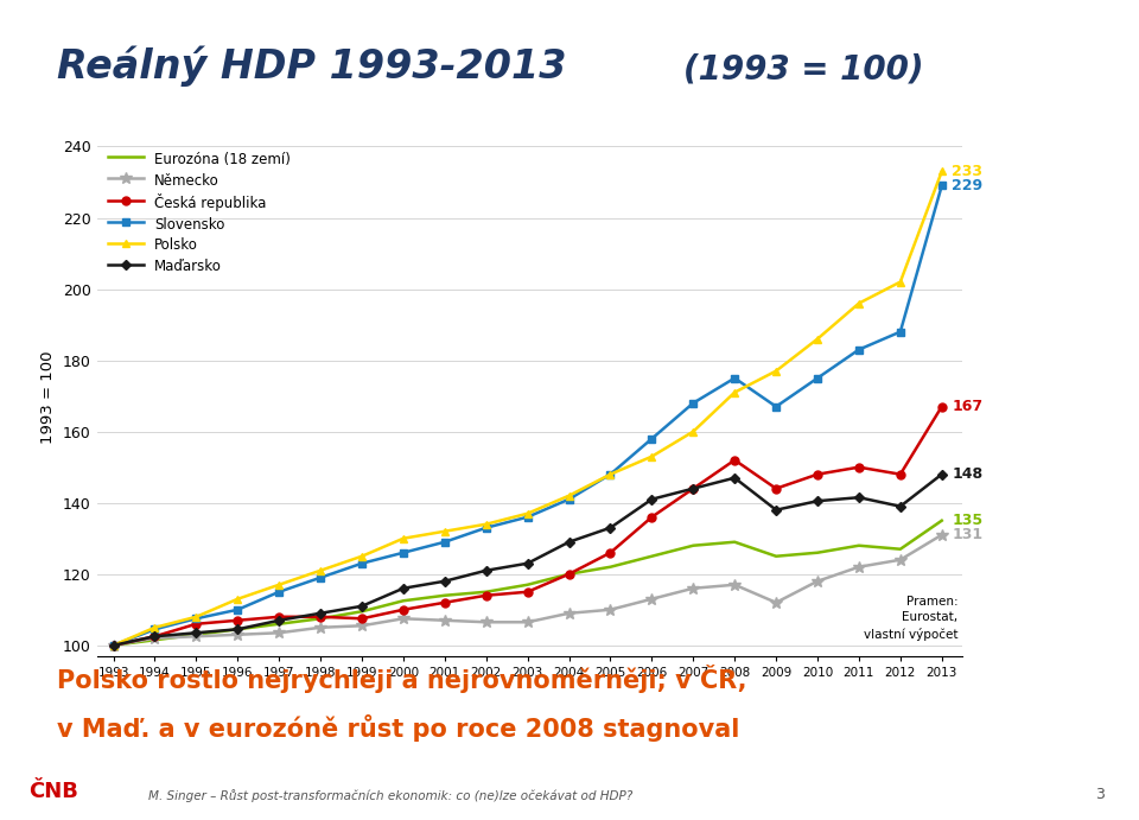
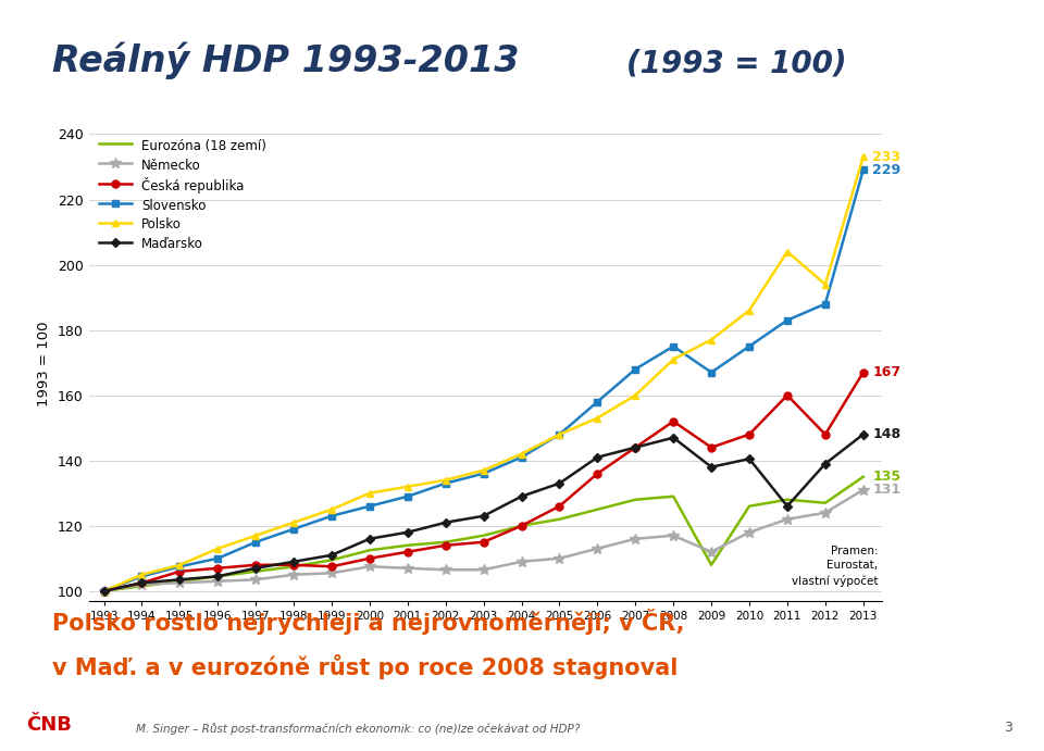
Eurozóna (18 zemí)/2009: 125.0 -> 108.0
Česká republika/2011: 150.0 -> 160.0
Polsko/2011: 196 -> 204
Maďarsko/2011: 141.5 -> 126.0
Polsko/2012: 202 -> 194
